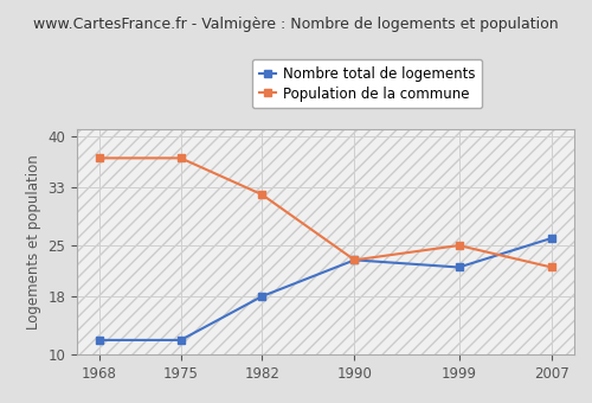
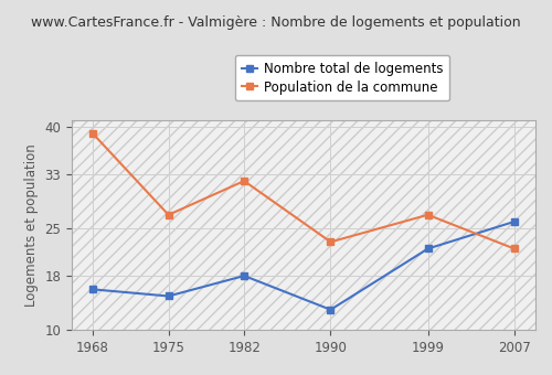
Nombre total de logements/1968: 12 -> 16
Population de la commune/1968: 37 -> 39
Nombre total de logements/1975: 12 -> 15
Population de la commune/1975: 37 -> 27
Nombre total de logements/1990: 23 -> 13
Population de la commune/1999: 25 -> 27
